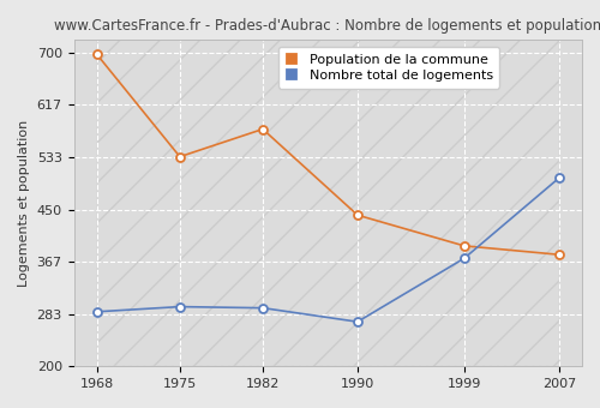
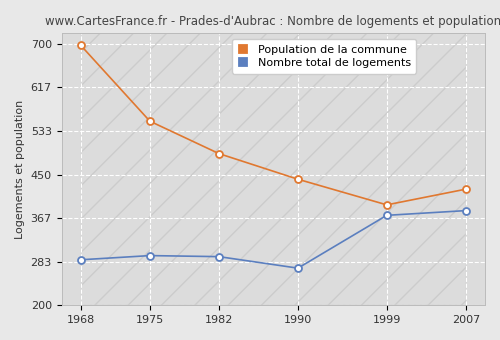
Population de la commune/1975: 534 -> 552
Population de la commune/1982: 578 -> 490
Nombre total de logements/2007: 500 -> 381
Population de la commune/2007: 378 -> 422
